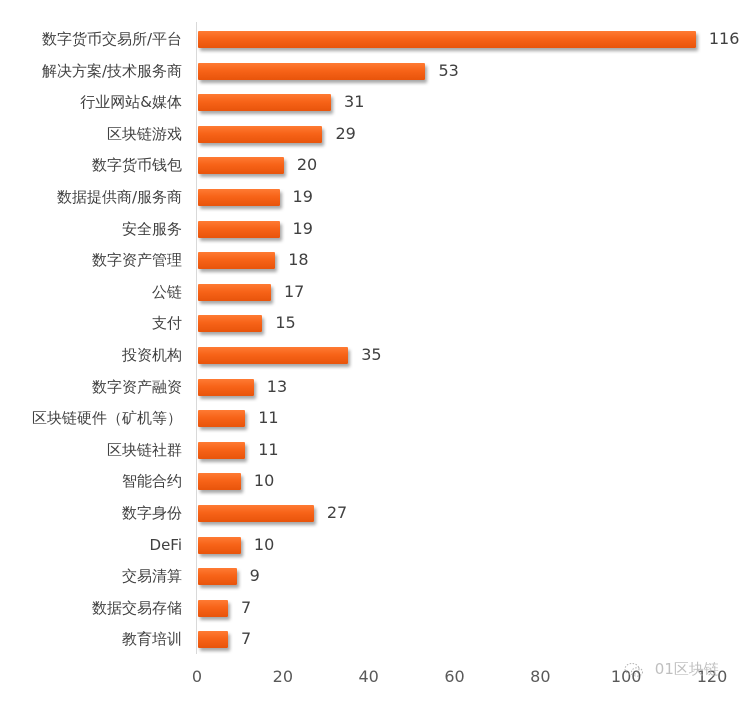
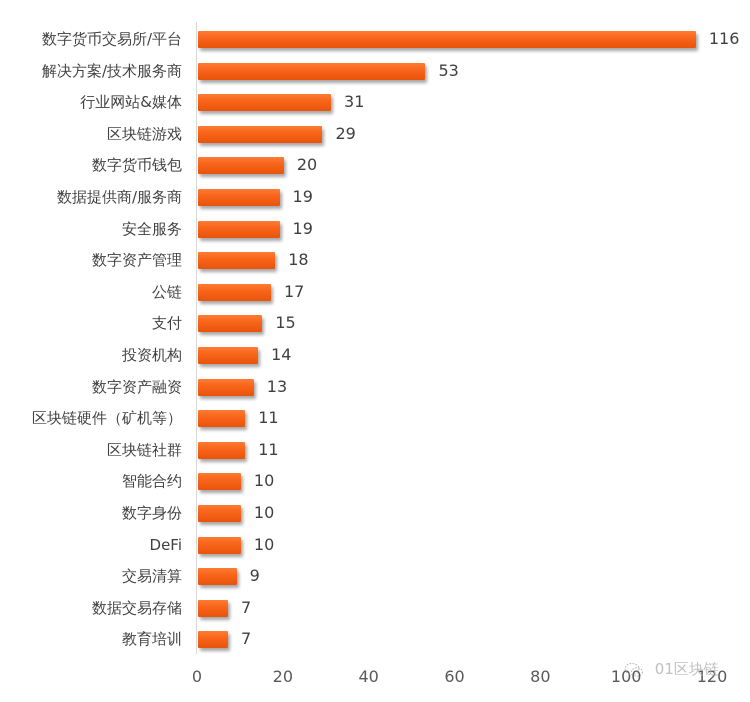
投资机构: 35 -> 14
数字身份: 27 -> 10
